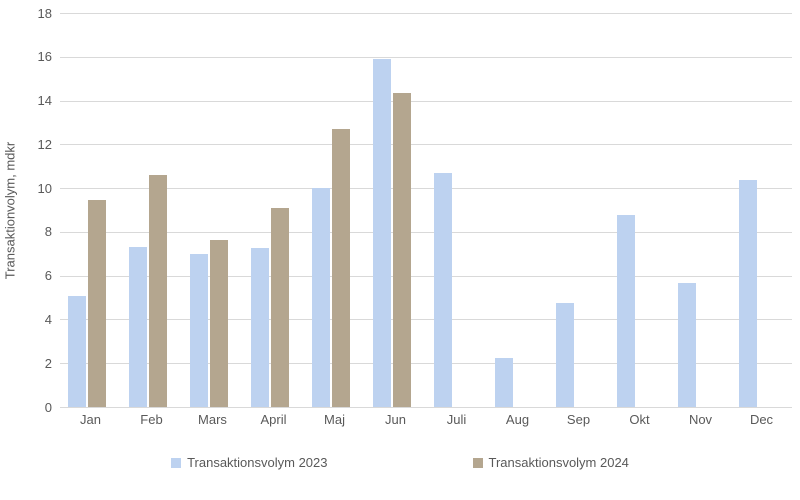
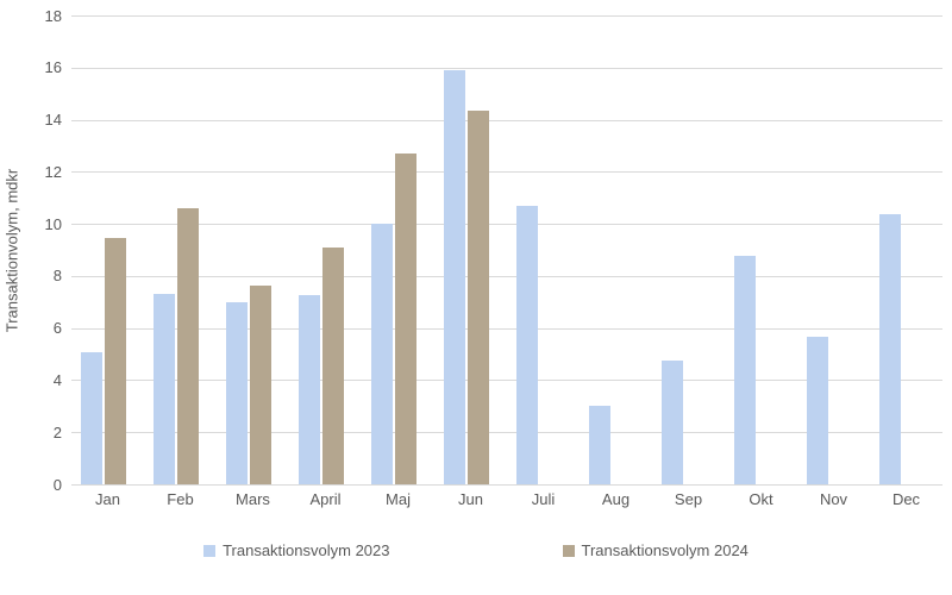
Transaktionsvolym 2023/Aug: 2.2 -> 3.0
